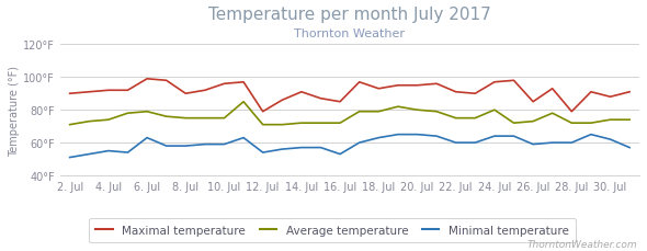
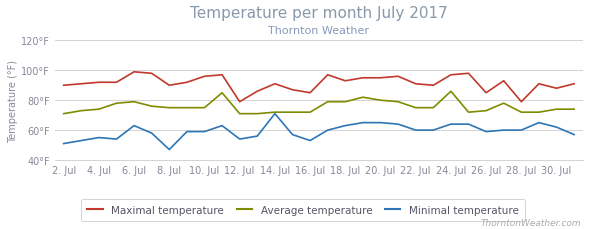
Minimal temperature/8. Jul: 58°F -> 47°F
Minimal temperature/14. Jul: 57°F -> 71°F
Average temperature/24. Jul: 80°F -> 86°F
